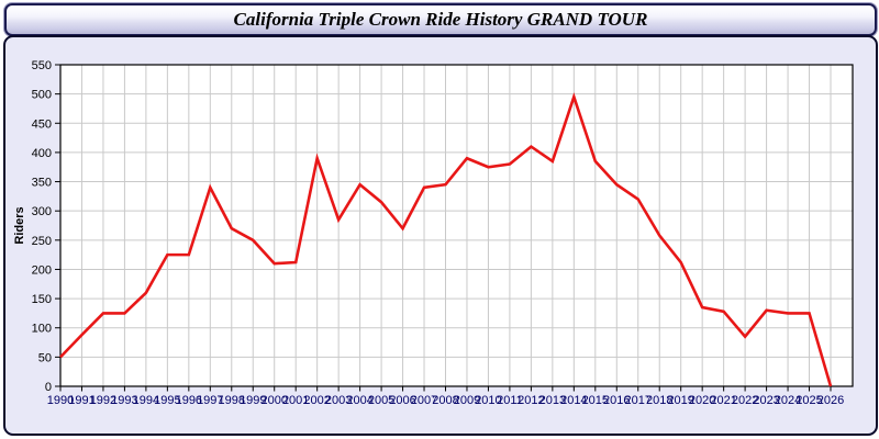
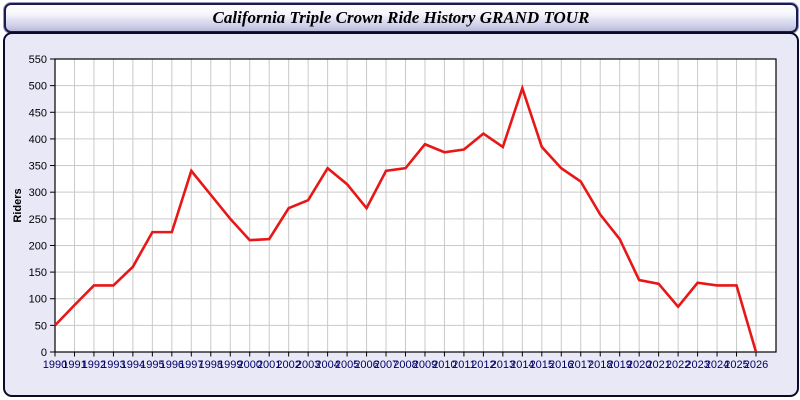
1998: 270 -> 300
2002: 390 -> 270
